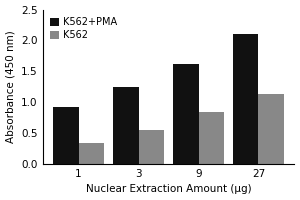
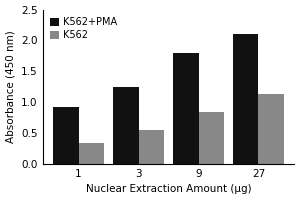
K562+PMA/9: 1.62 -> 1.80
